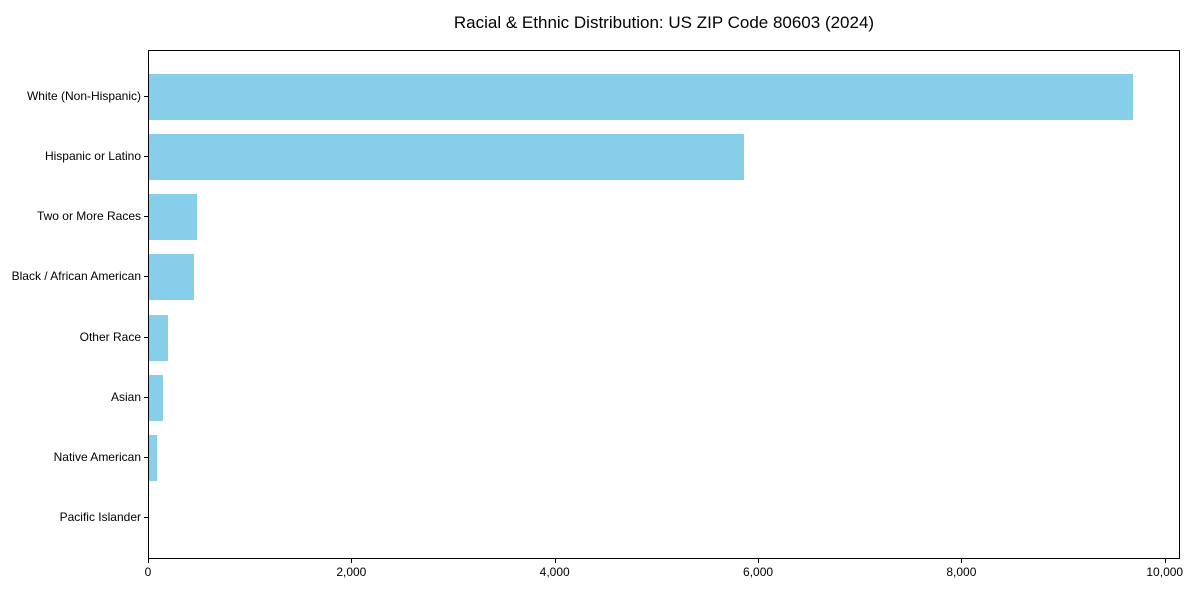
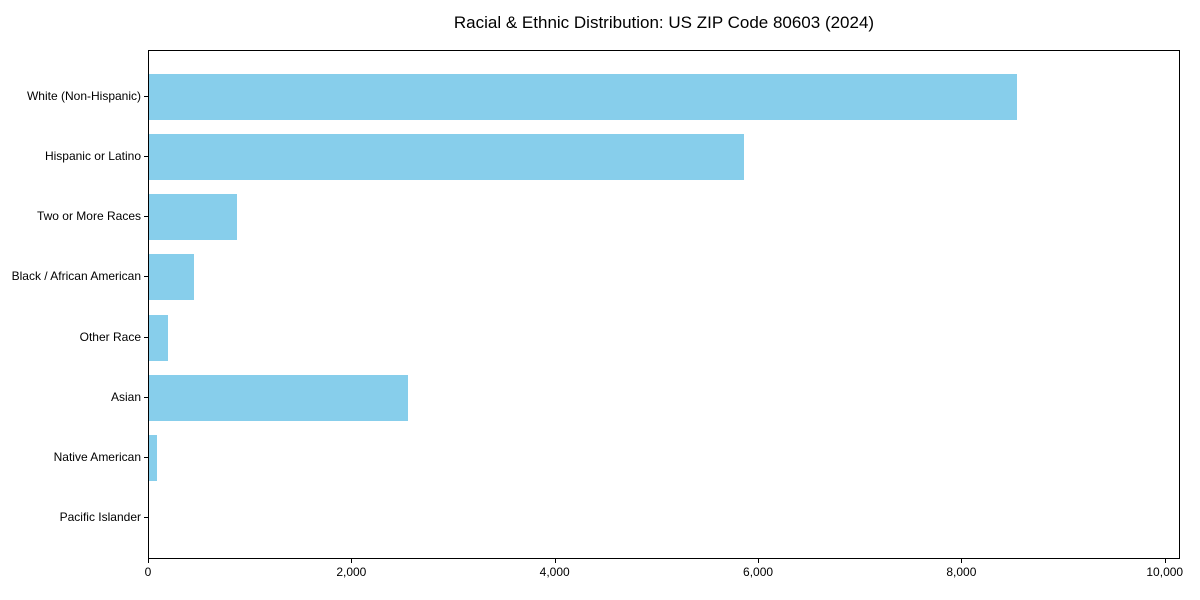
White (Non-Hispanic): 9680 -> 8540
Two or More Races: 470 -> 870
Asian: 140 -> 2550
